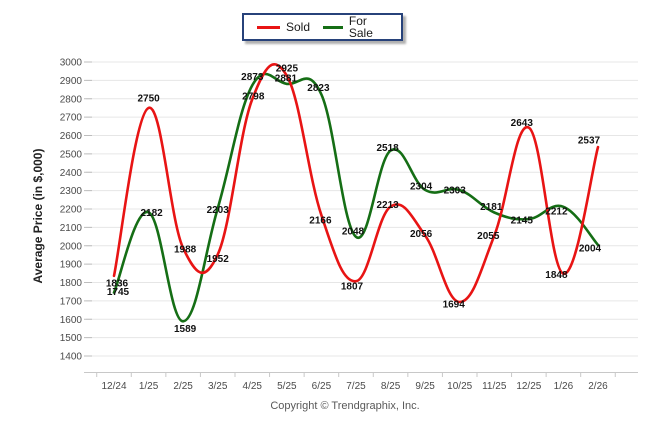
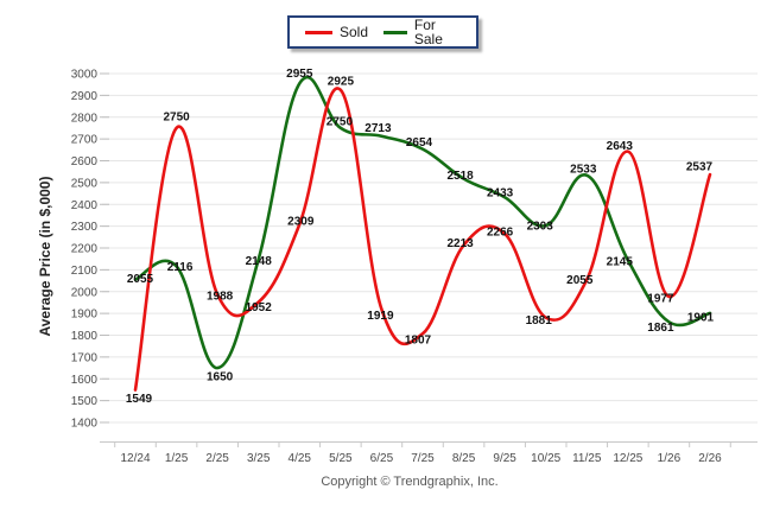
Sold/12/24: 1836 -> 1549
For Sale/12/24: 1745 -> 2055
For Sale/1/25: 2182 -> 2116
For Sale/2/25: 1589 -> 1650
For Sale/3/25: 2203 -> 2148
Sold/4/25: 2798 -> 2309
For Sale/4/25: 2873 -> 2955
For Sale/5/25: 2881 -> 2750
Sold/6/25: 2166 -> 1919
For Sale/6/25: 2823 -> 2713
For Sale/7/25: 2048 -> 2654
Sold/9/25: 2056 -> 2266
For Sale/9/25: 2304 -> 2433
Sold/10/25: 1694 -> 1881
For Sale/11/25: 2181 -> 2533
Sold/1/26: 1848 -> 1977
For Sale/1/26: 2212 -> 1861
For Sale/2/26: 2004 -> 1901
